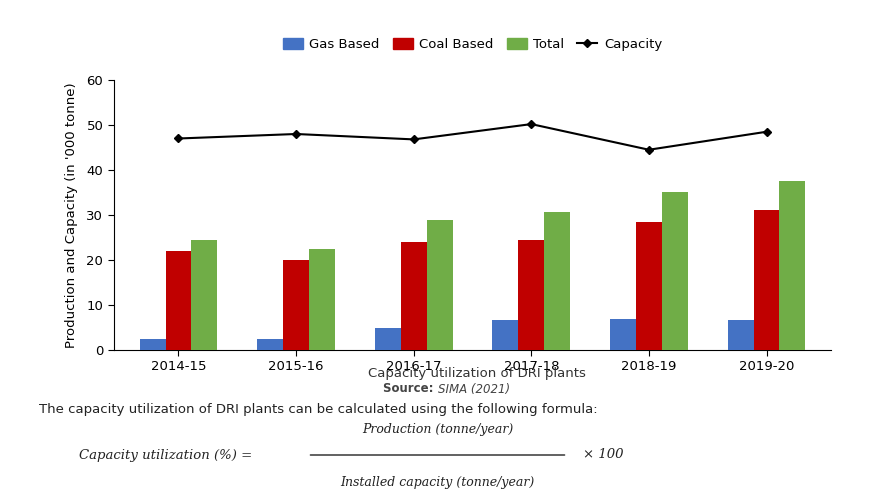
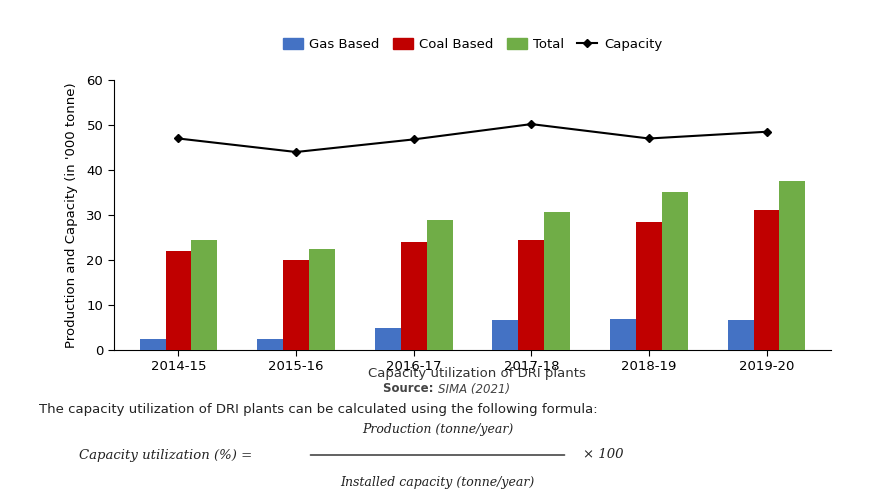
Capacity/2015-16: 48.0 -> 44.0
Capacity/2018-19: 44.5 -> 47.0
